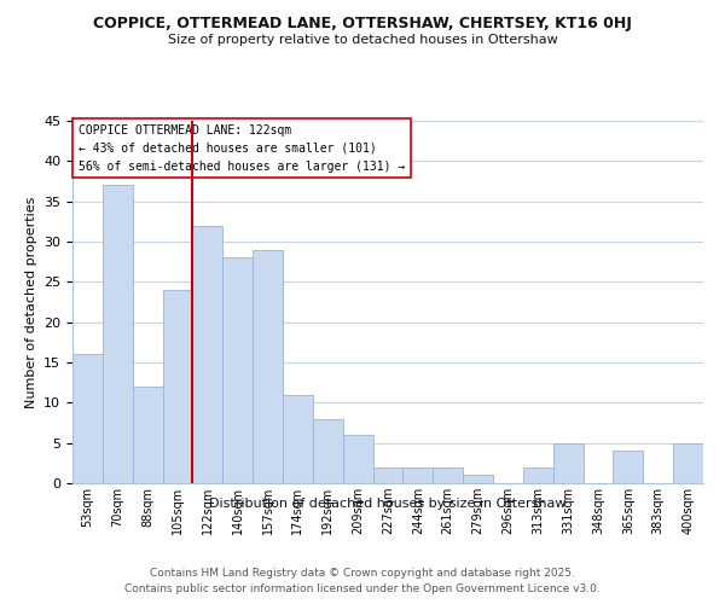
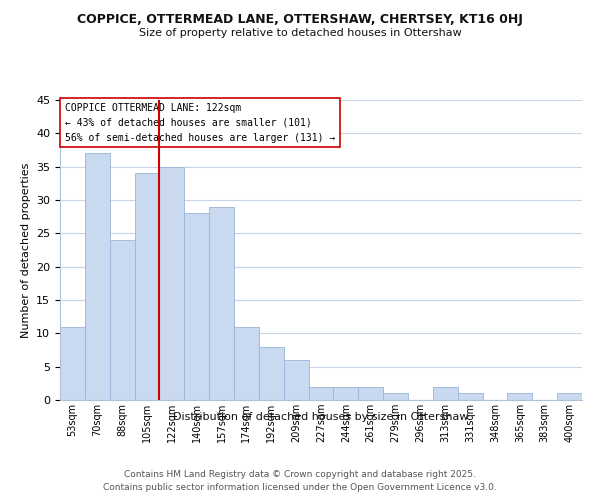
53sqm: 16 -> 11
88sqm: 12 -> 24
105sqm: 24 -> 34
122sqm: 32 -> 35
331sqm: 5 -> 1
365sqm: 4 -> 1
400sqm: 5 -> 1
